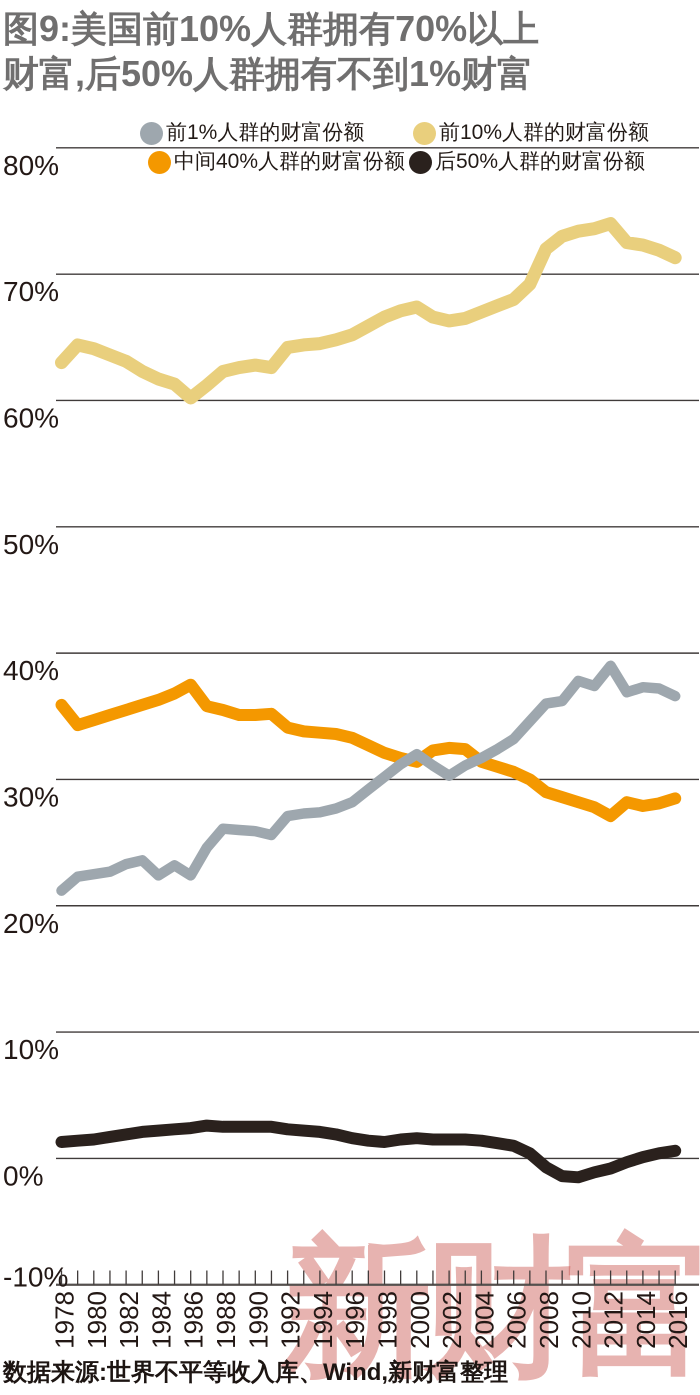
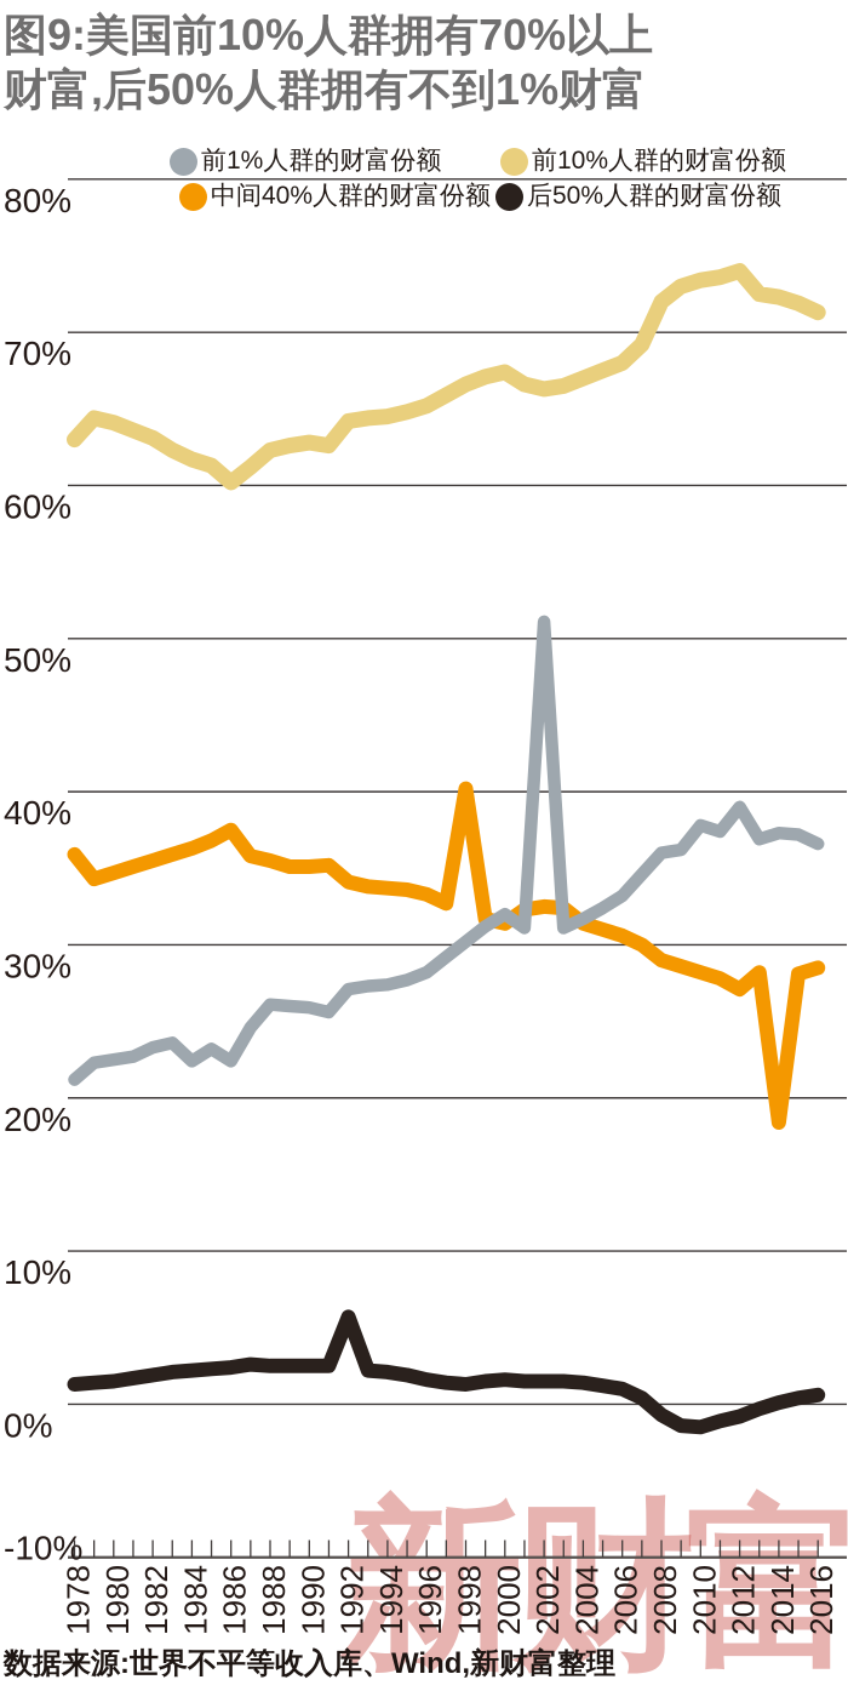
后50%人群的财富份额/1992: 2.3% -> 5.7%
中间40%人群的财富份额/1998: 32.1% -> 40.2%
前1%人群的财富份额/2002: 30.3% -> 51.1%
中间40%人群的财富份额/2014: 27.9% -> 18.4%
